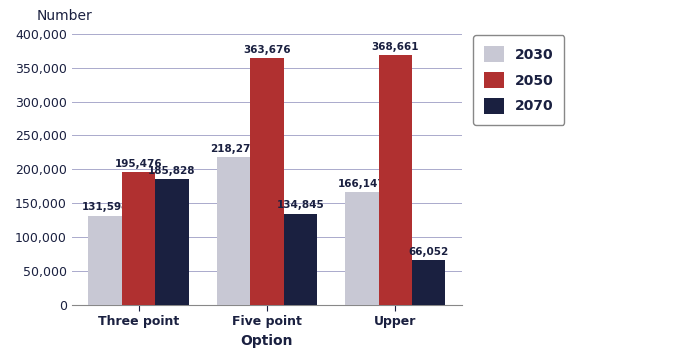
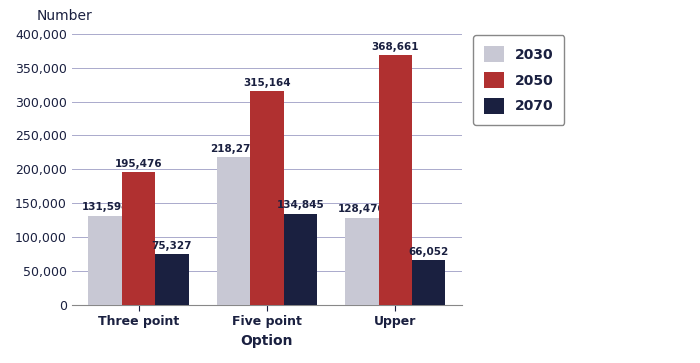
2070/Three point: 185,828 -> 75,327
2050/Five point: 363,676 -> 315,164
2030/Upper: 166,147 -> 128,470
